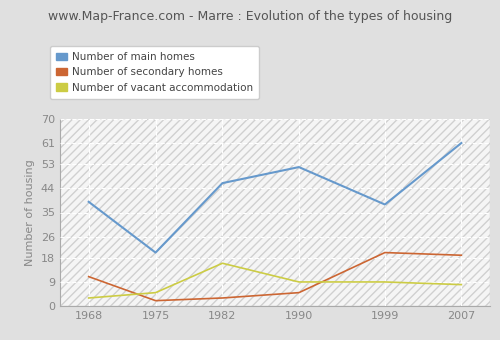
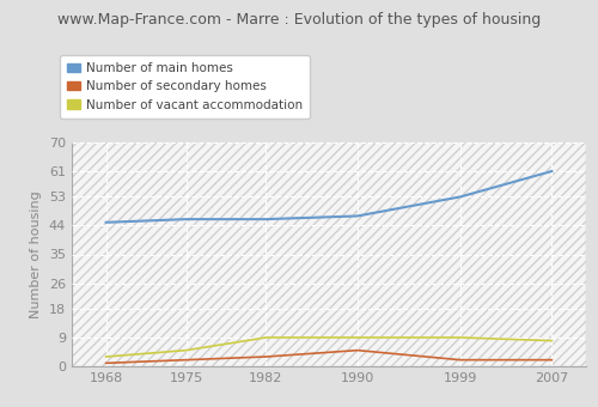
Number of main homes/1968: 39 -> 45
Number of secondary homes/1968: 11 -> 1
Number of main homes/1975: 20 -> 46
Number of vacant accommodation/1982: 16 -> 9
Number of main homes/1990: 52 -> 47
Number of main homes/1999: 38 -> 53
Number of secondary homes/1999: 20 -> 2
Number of secondary homes/2007: 19 -> 2
